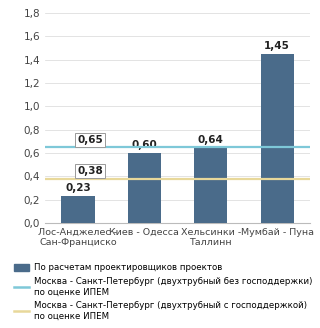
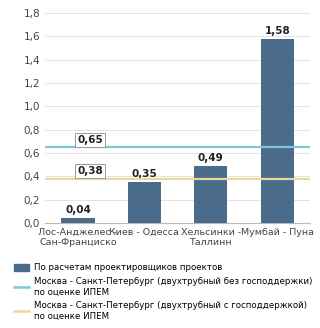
Лос-Анджелес - Сан-Франциско: 0,23 -> 0,04
Киев - Одесса: 0,60 -> 0,35
Хельсинки - Таллинн: 0,64 -> 0,49
Мумбай - Пуна: 1,45 -> 1,58
